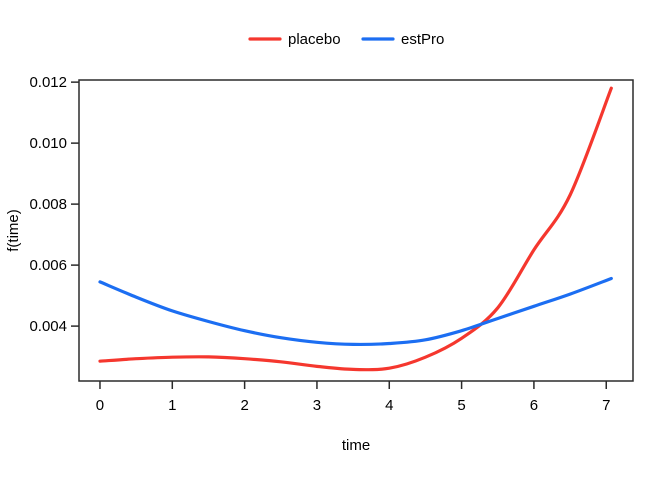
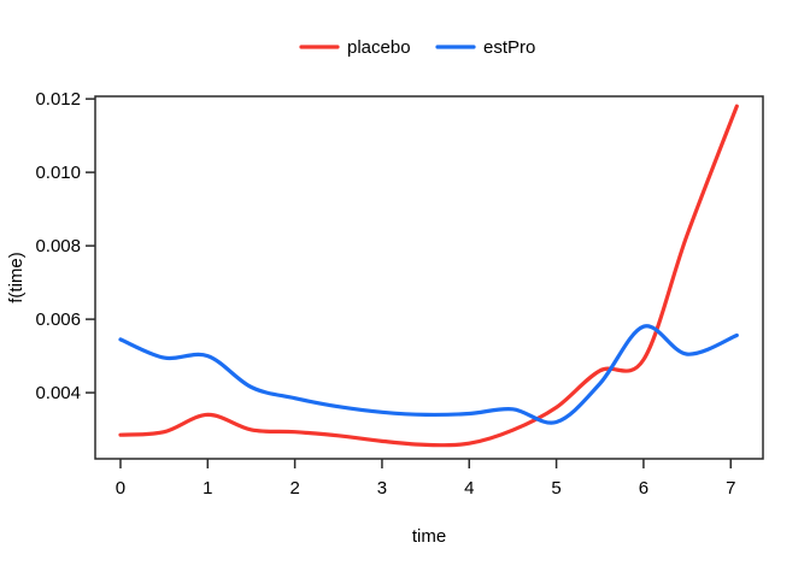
placebo/1: 0.0030 -> 0.0034
estPro/1: 0.0045 -> 0.0050
estPro/5: 0.0039 -> 0.0032
placebo/6: 0.0065 -> 0.0049
estPro/6: 0.0046 -> 0.0058
